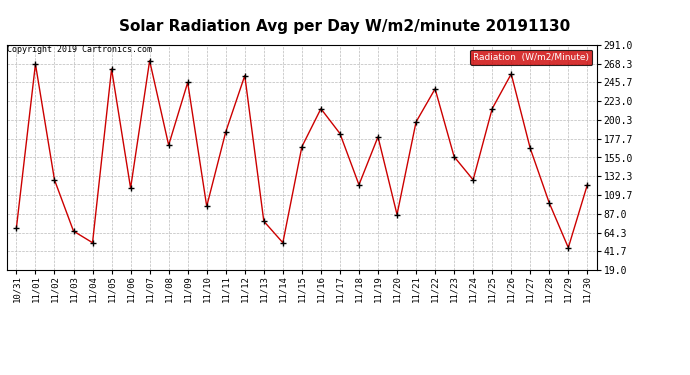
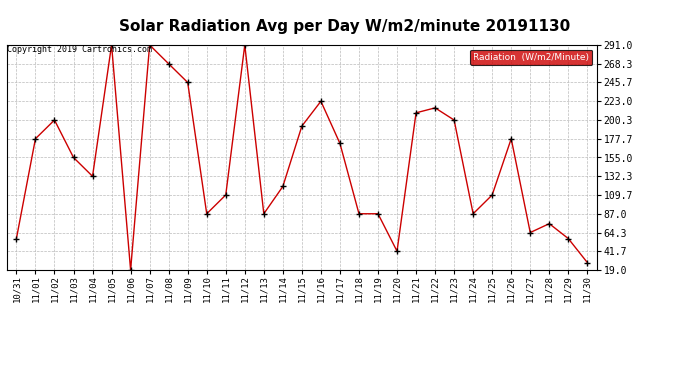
10/31: 70 -> 57
11/01: 268 -> 178
11/02: 128 -> 200
11/03: 66 -> 155
11/04: 52 -> 132
11/05: 262 -> 291
11/06: 118 -> 19
11/07: 272 -> 291
11/08: 170 -> 268
11/10: 96 -> 87
11/11: 186 -> 110
11/12: 254 -> 291
11/13: 78 -> 87
11/14: 52 -> 120
11/15: 168 -> 193
11/16: 214 -> 223
11/17: 184 -> 172
11/18: 122 -> 87
11/19: 180 -> 87
11/20: 86 -> 42
11/21: 198 -> 209
11/22: 238 -> 215
11/23: 156 -> 200
11/24: 128 -> 87
11/25: 214 -> 110
11/26: 256 -> 178
11/27: 166 -> 64
11/28: 100 -> 75
11/29: 46 -> 57
11/30: 122 -> 28
